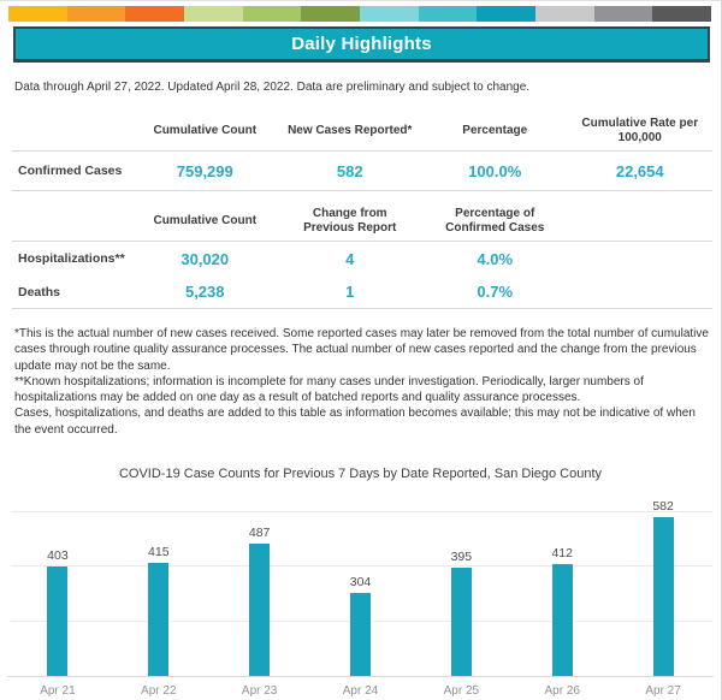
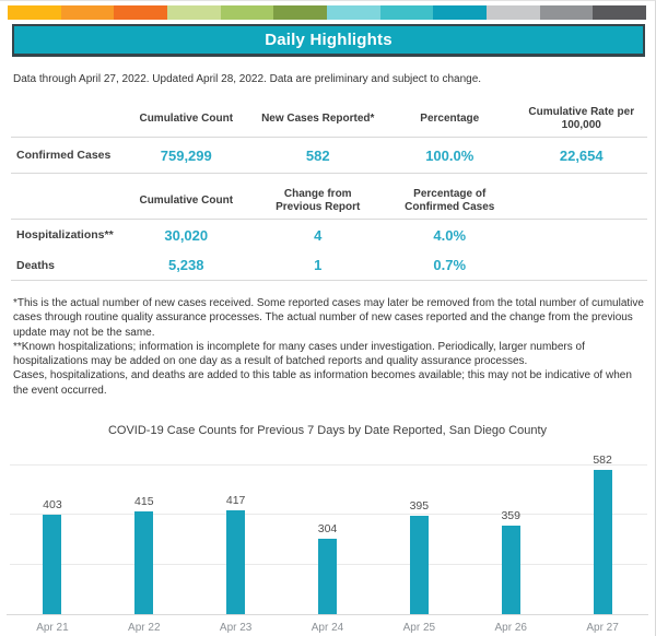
Apr 23: 487 -> 417
Apr 26: 412 -> 359
